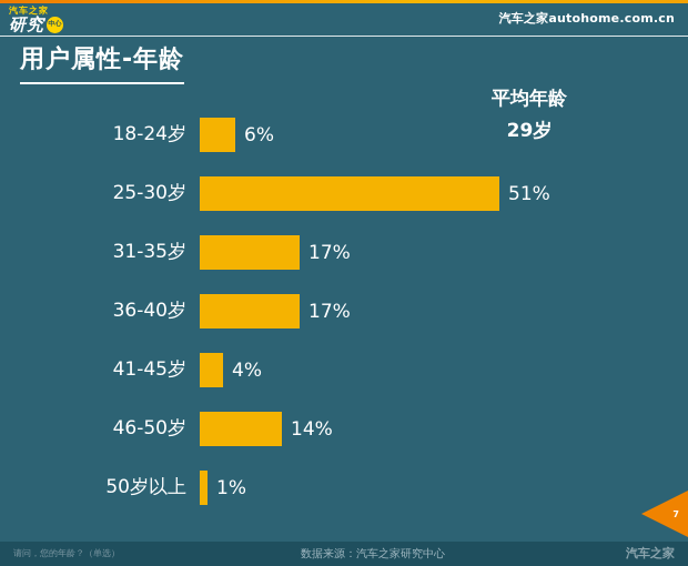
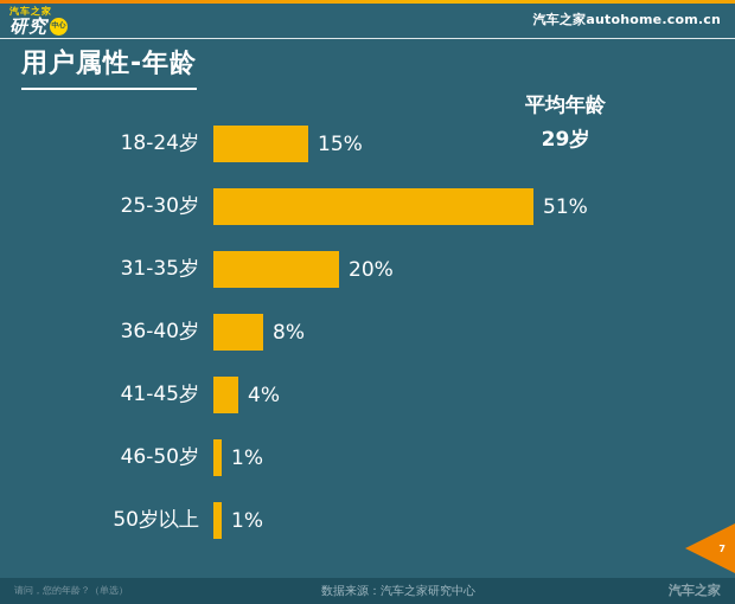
18-24岁: 6% -> 15%
31-35岁: 17% -> 20%
36-40岁: 17% -> 8%
46-50岁: 14% -> 1%
